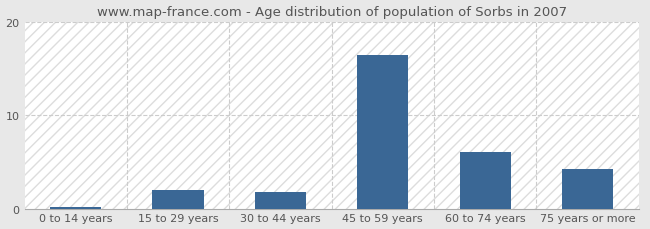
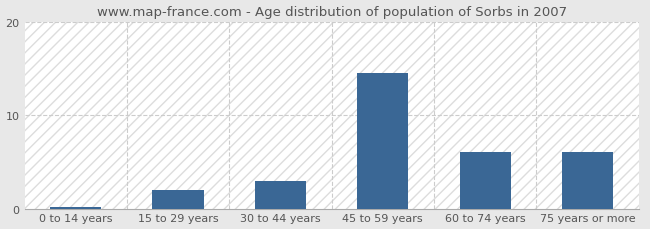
30 to 44 years: 1.8 -> 3.0
45 to 59 years: 16.4 -> 14.5
75 years or more: 4.2 -> 6.0
